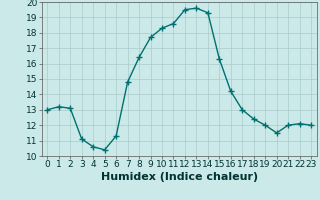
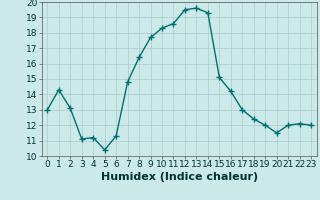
1: 13.2 -> 14.3
4: 10.6 -> 11.2
15: 16.3 -> 15.1
